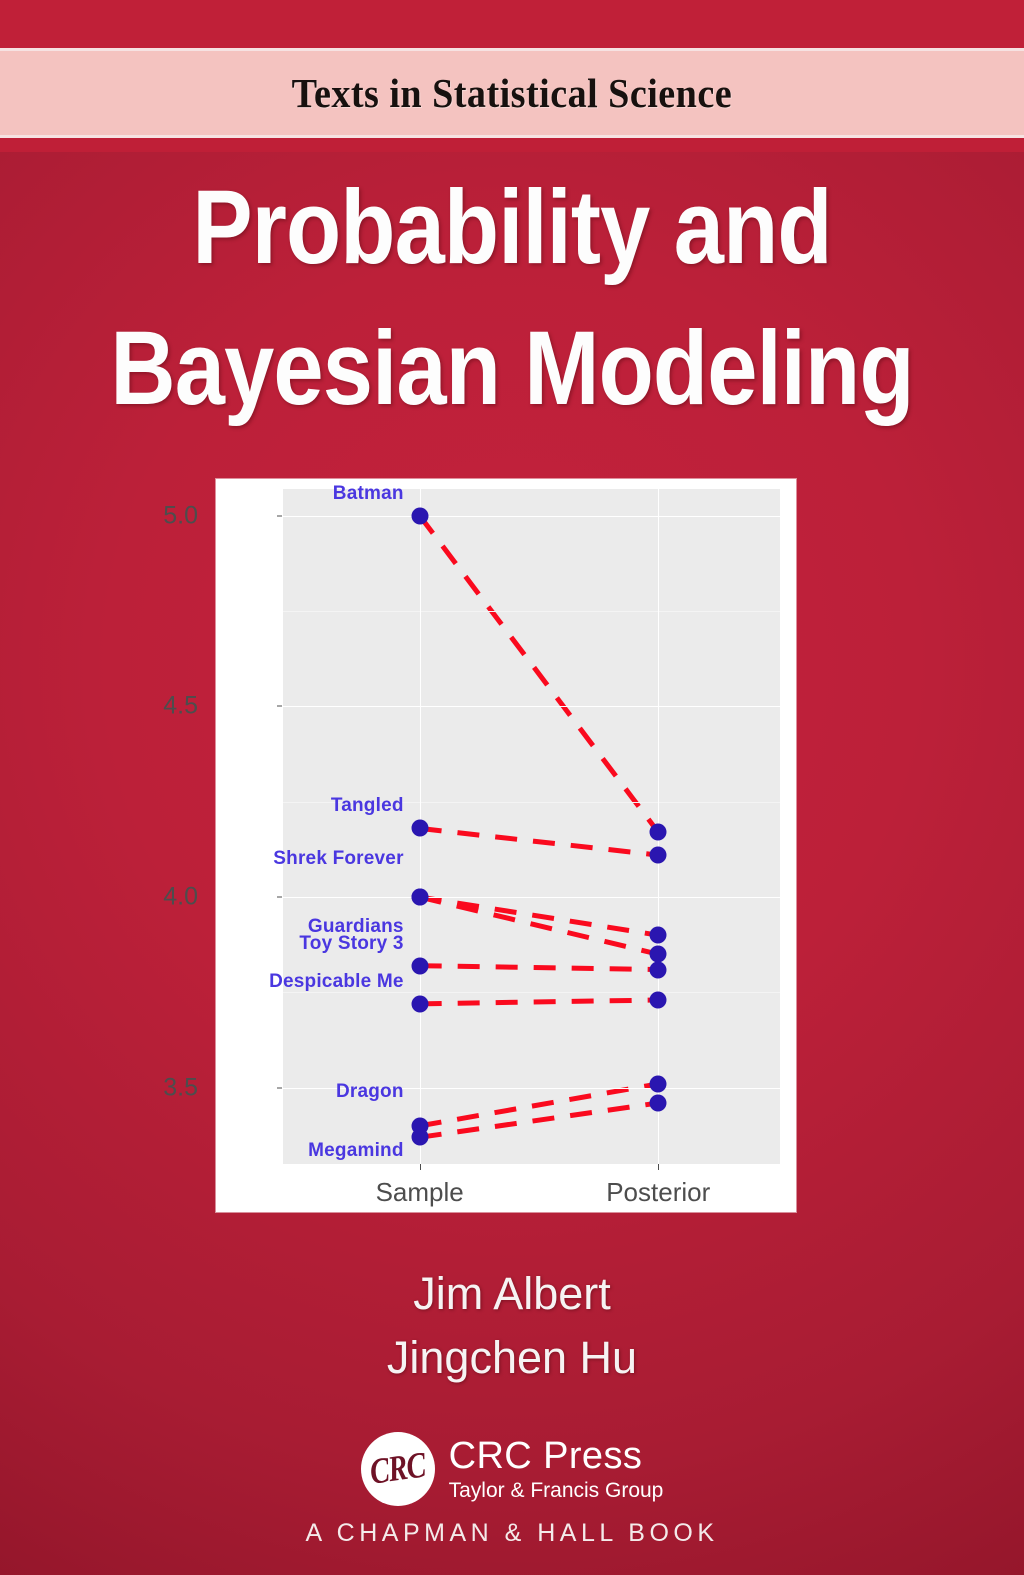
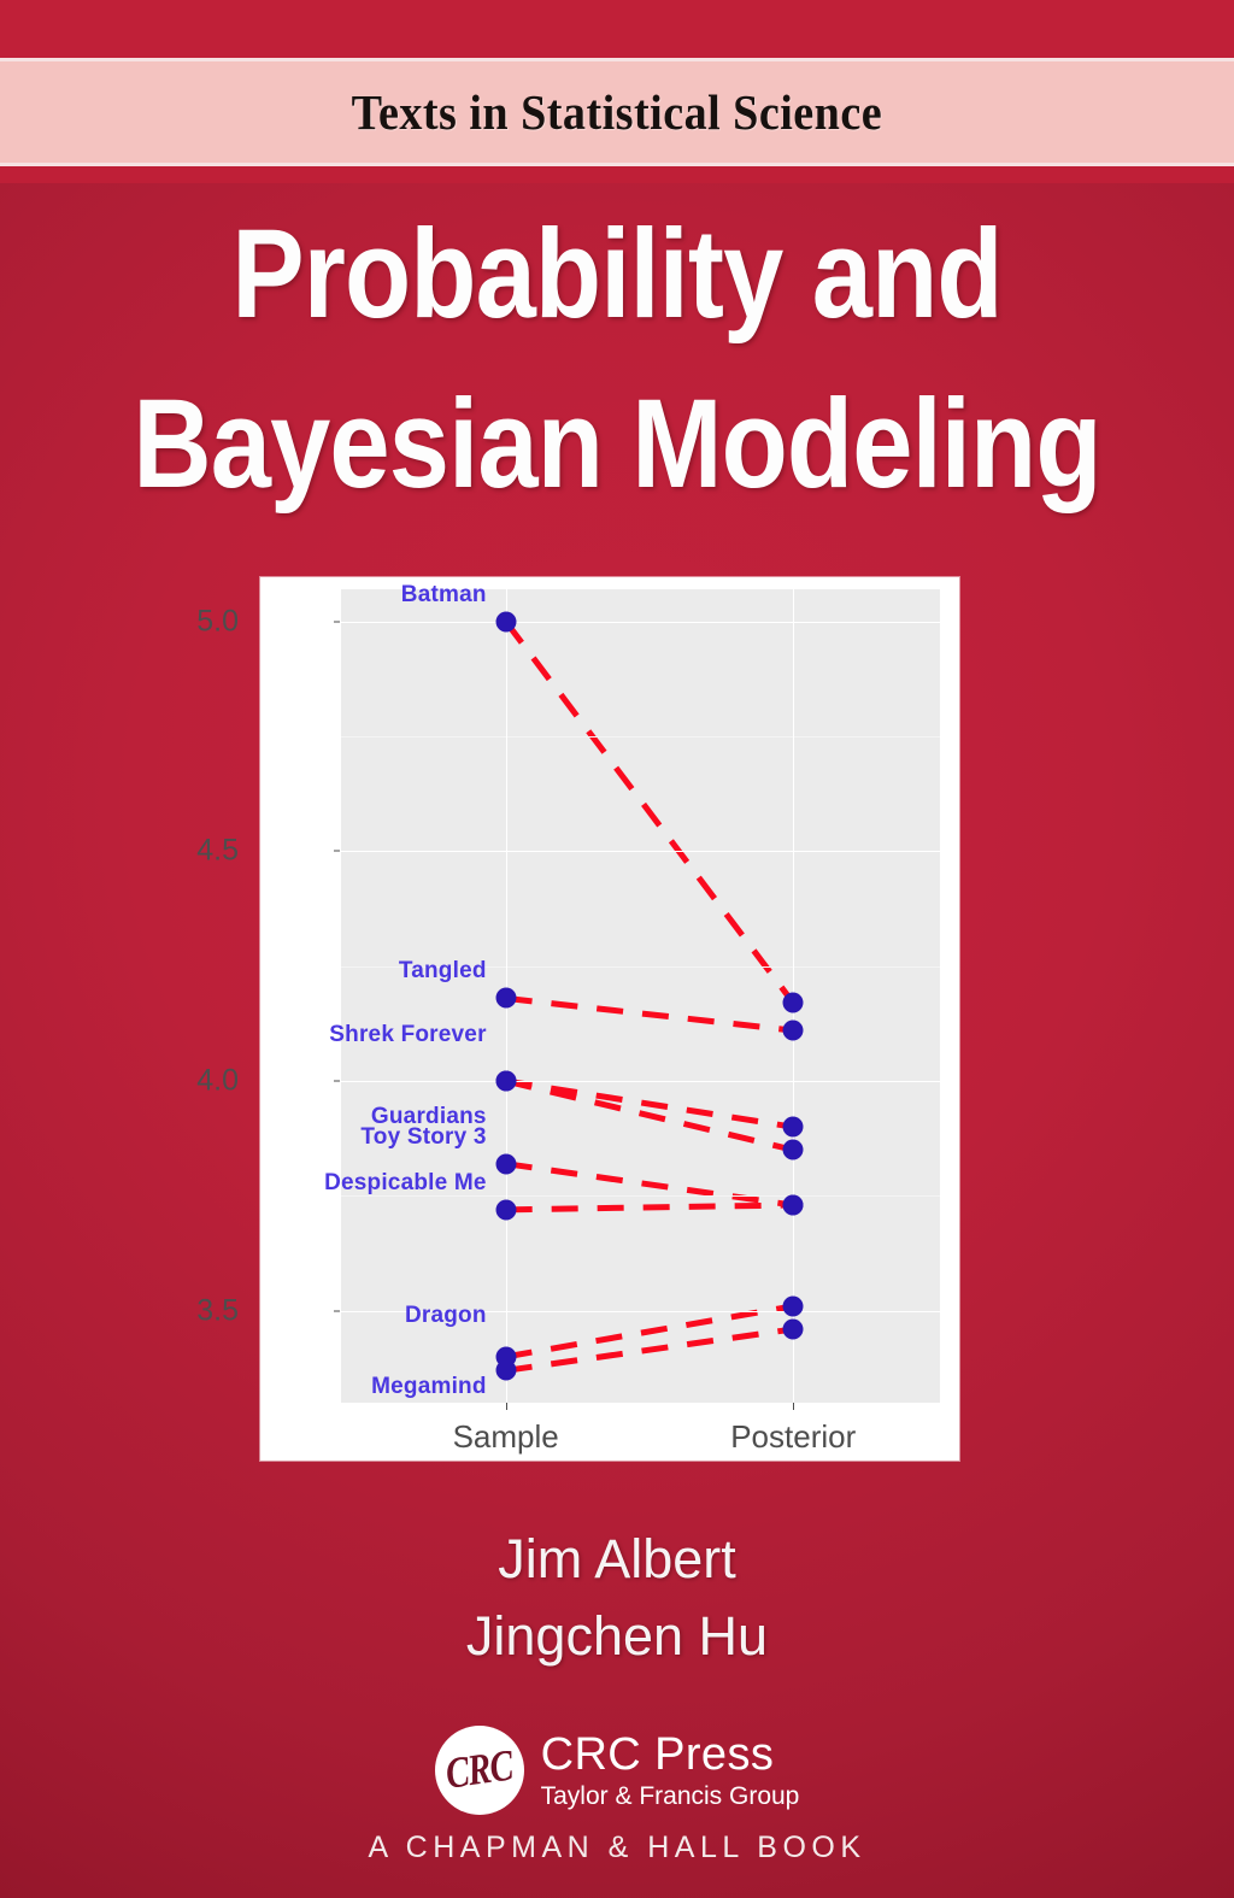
Toy Story 3/Posterior: 3.81 -> 3.73
